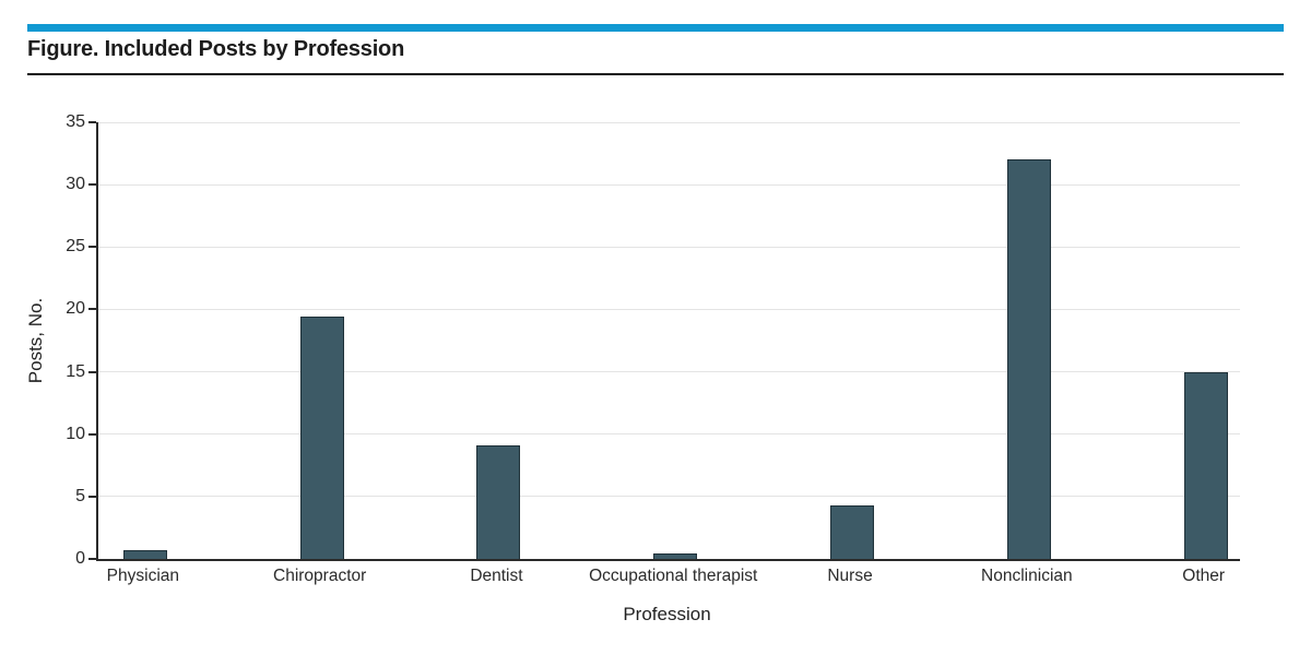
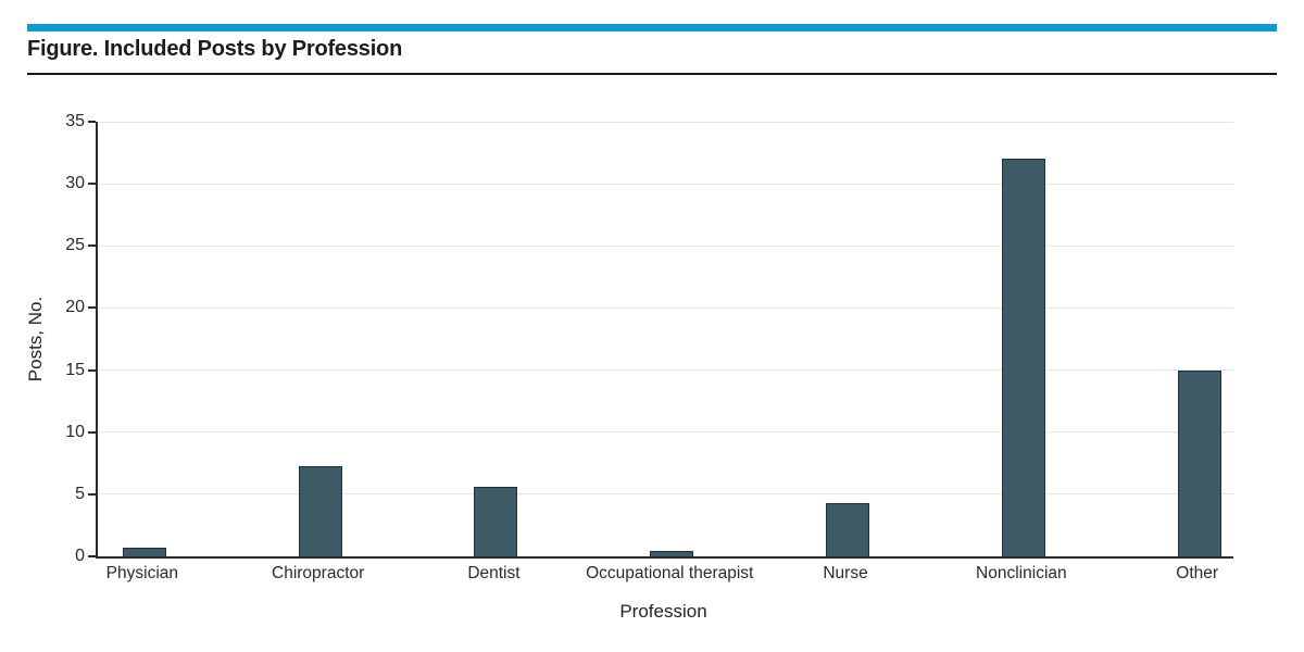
Chiropractor: 19.4 -> 7.3
Dentist: 9.1 -> 5.6
